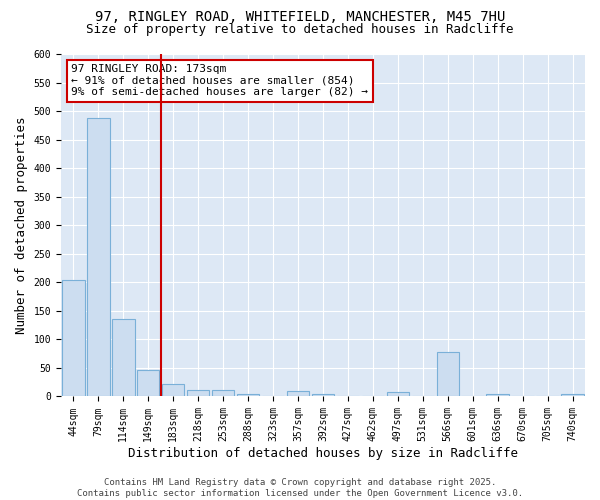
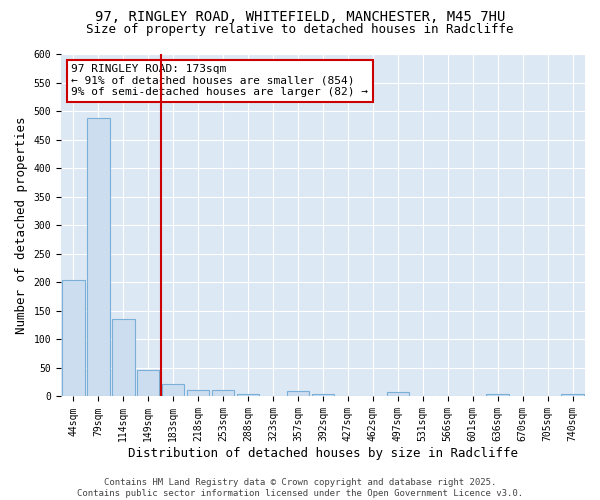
566sqm: 78 -> 1
